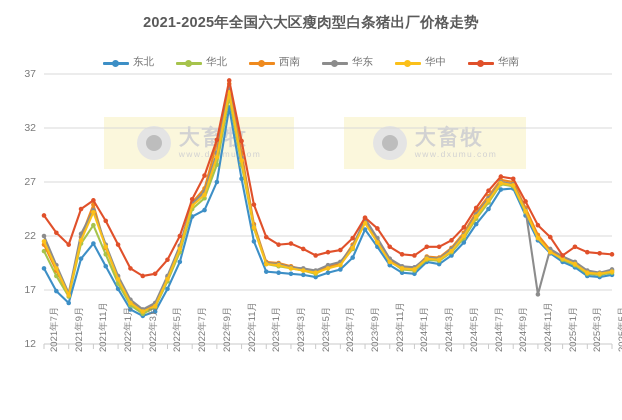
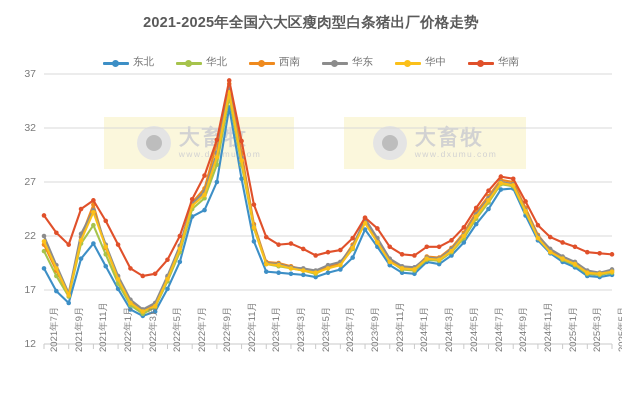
华东/2024年11月: 16.6 -> 22.0
华南/2025年1月: 20.2 -> 21.4
